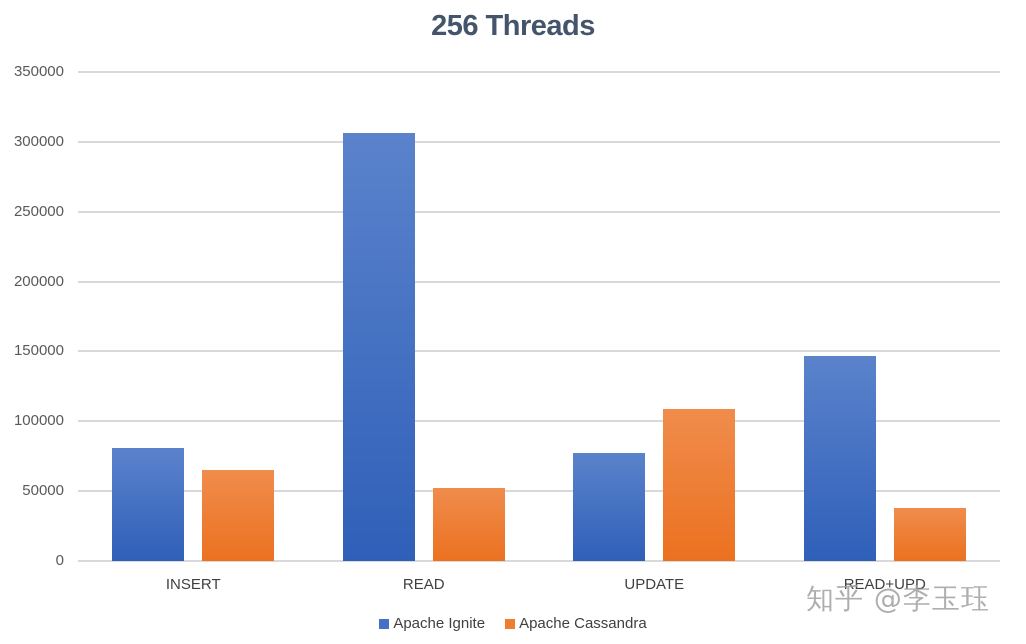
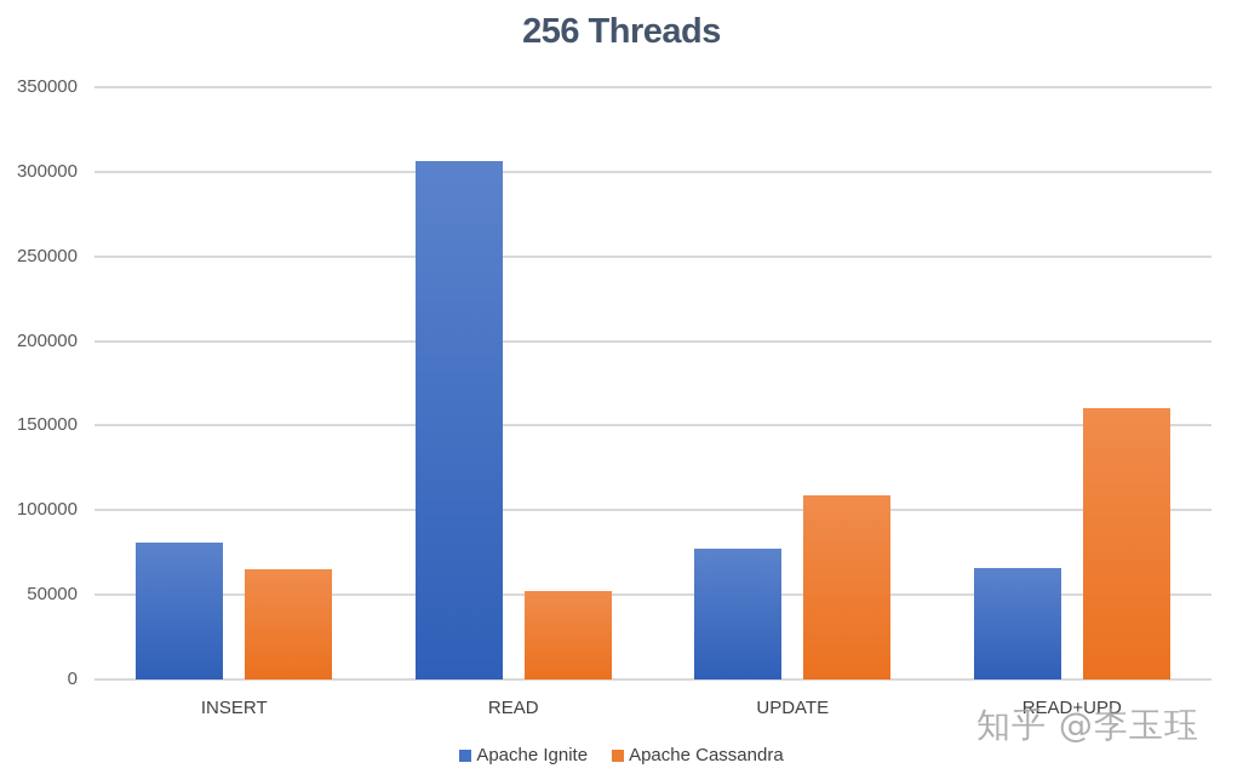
Apache Ignite/READ+UPD: 147000 -> 66000
Apache Cassandra/READ+UPD: 38000 -> 160000
